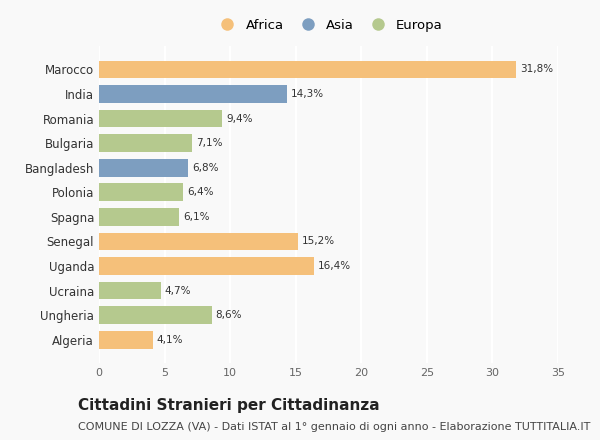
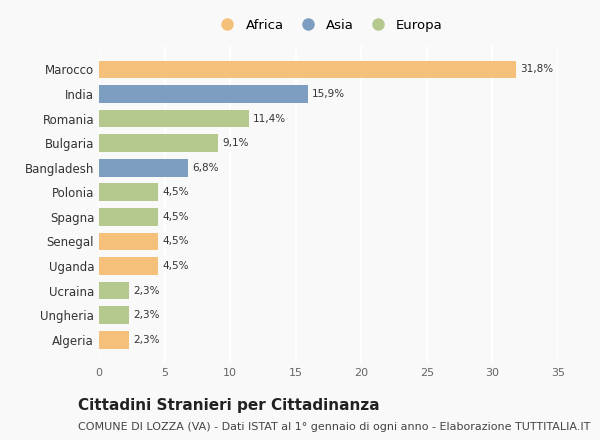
India: 14,3% -> 15,9%
Romania: 9,4% -> 11,4%
Bulgaria: 7,1% -> 9,1%
Polonia: 6,4% -> 4,5%
Spagna: 6,1% -> 4,5%
Senegal: 15,2% -> 4,5%
Uganda: 16,4% -> 4,5%
Ucraina: 4,7% -> 2,3%
Ungheria: 8,6% -> 2,3%
Algeria: 4,1% -> 2,3%
